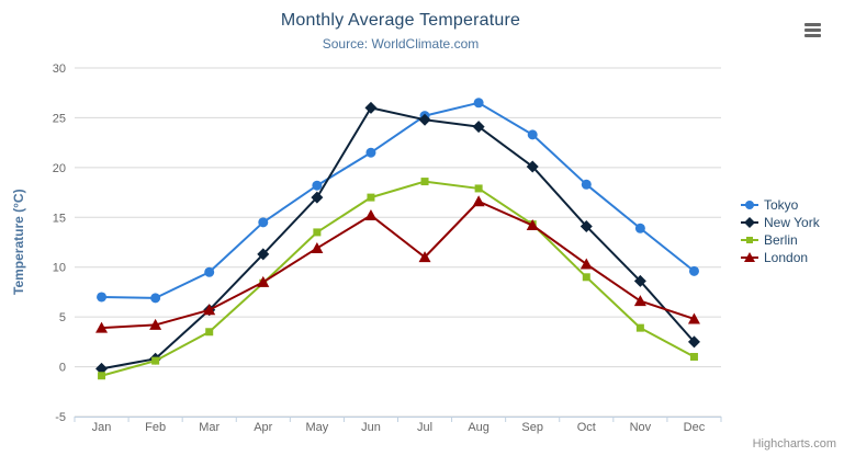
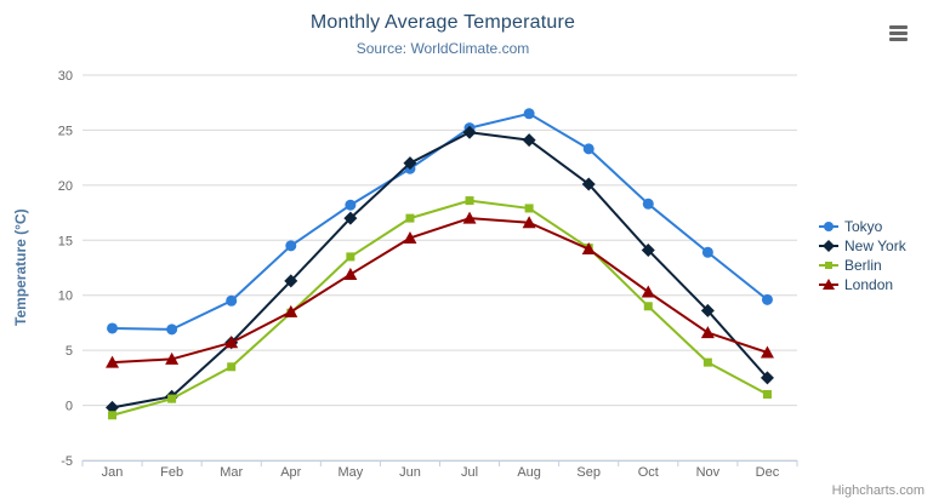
New York/Jun: 26 -> 22
London/Jul: 11 -> 17
